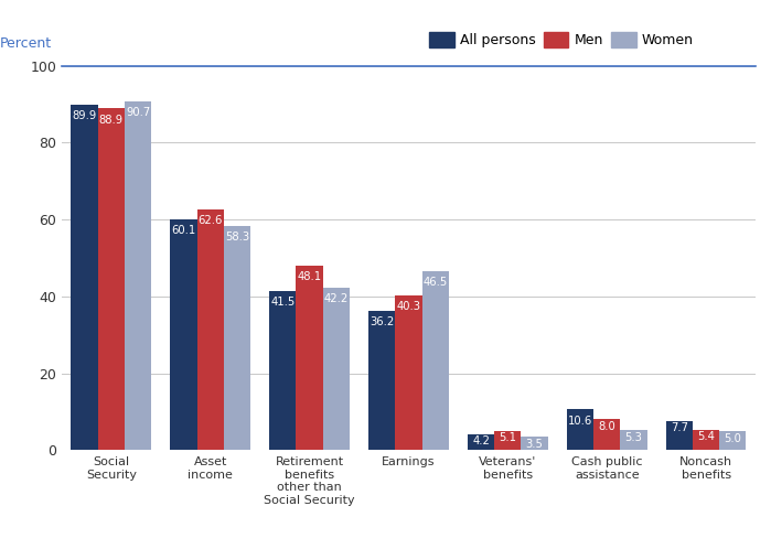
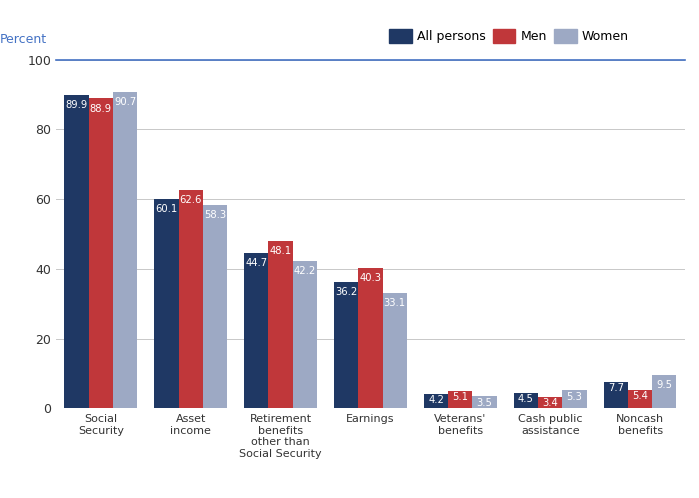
All persons/Retirement benefits other than Social Security: 41.5 -> 44.7
Women/Earnings: 46.5 -> 33.1
All persons/Cash public assistance: 10.6 -> 4.5
Men/Cash public assistance: 8.0 -> 3.4
Women/Noncash benefits: 5.0 -> 9.5
